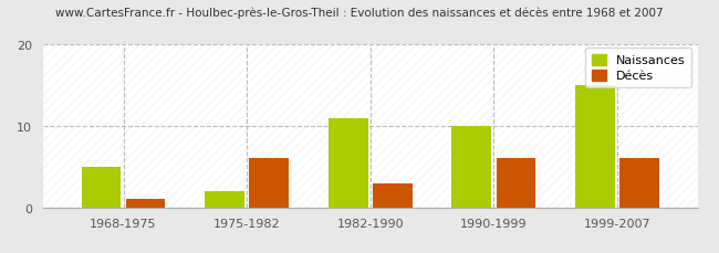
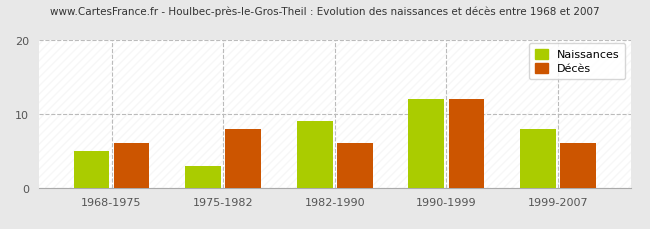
Décès/1968-1975: 1 -> 6
Naissances/1975-1982: 2 -> 3
Décès/1975-1982: 6 -> 8
Naissances/1982-1990: 11 -> 9
Décès/1982-1990: 3 -> 6
Naissances/1990-1999: 10 -> 12
Décès/1990-1999: 6 -> 12
Naissances/1999-2007: 15 -> 8
